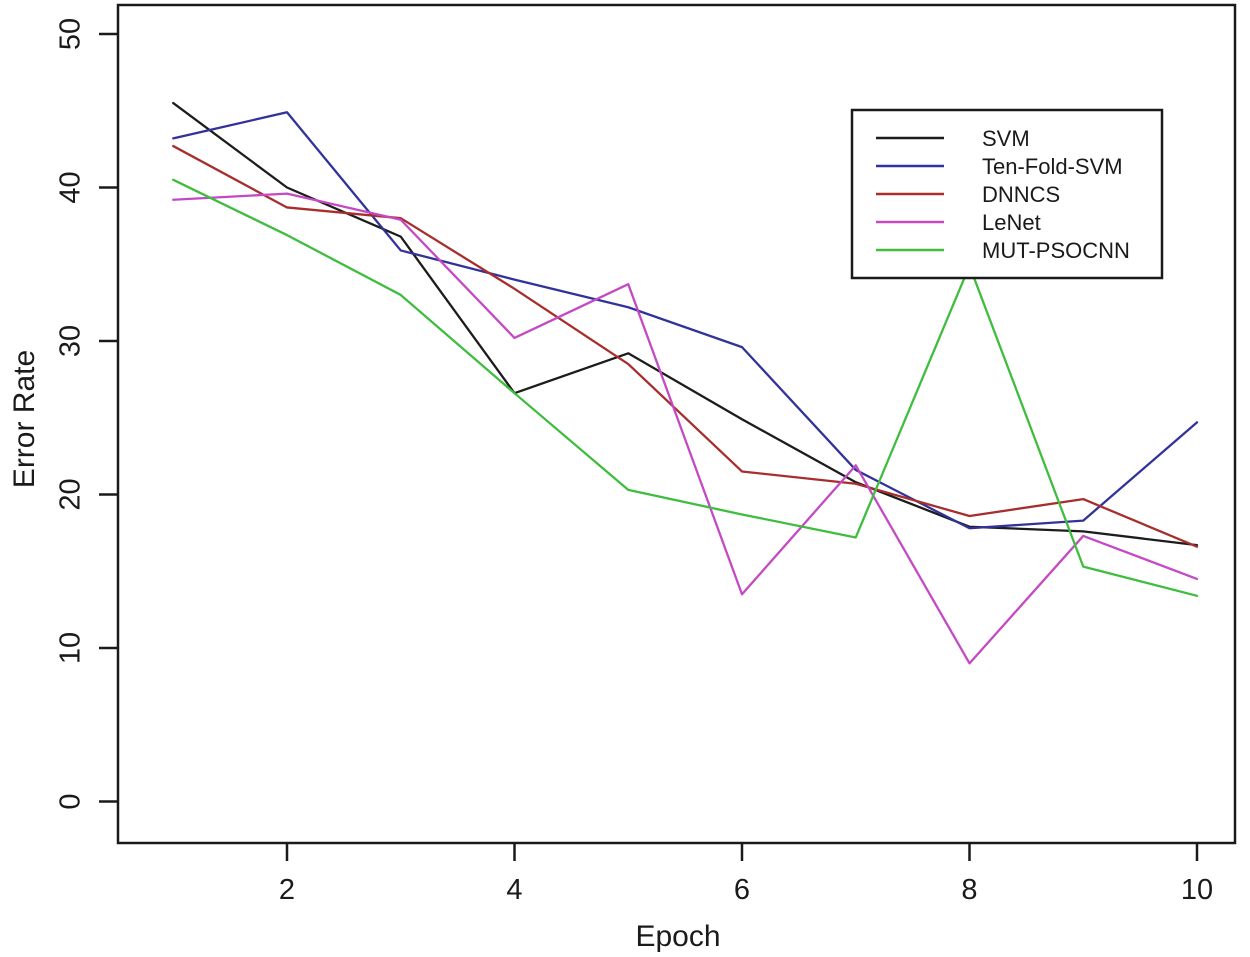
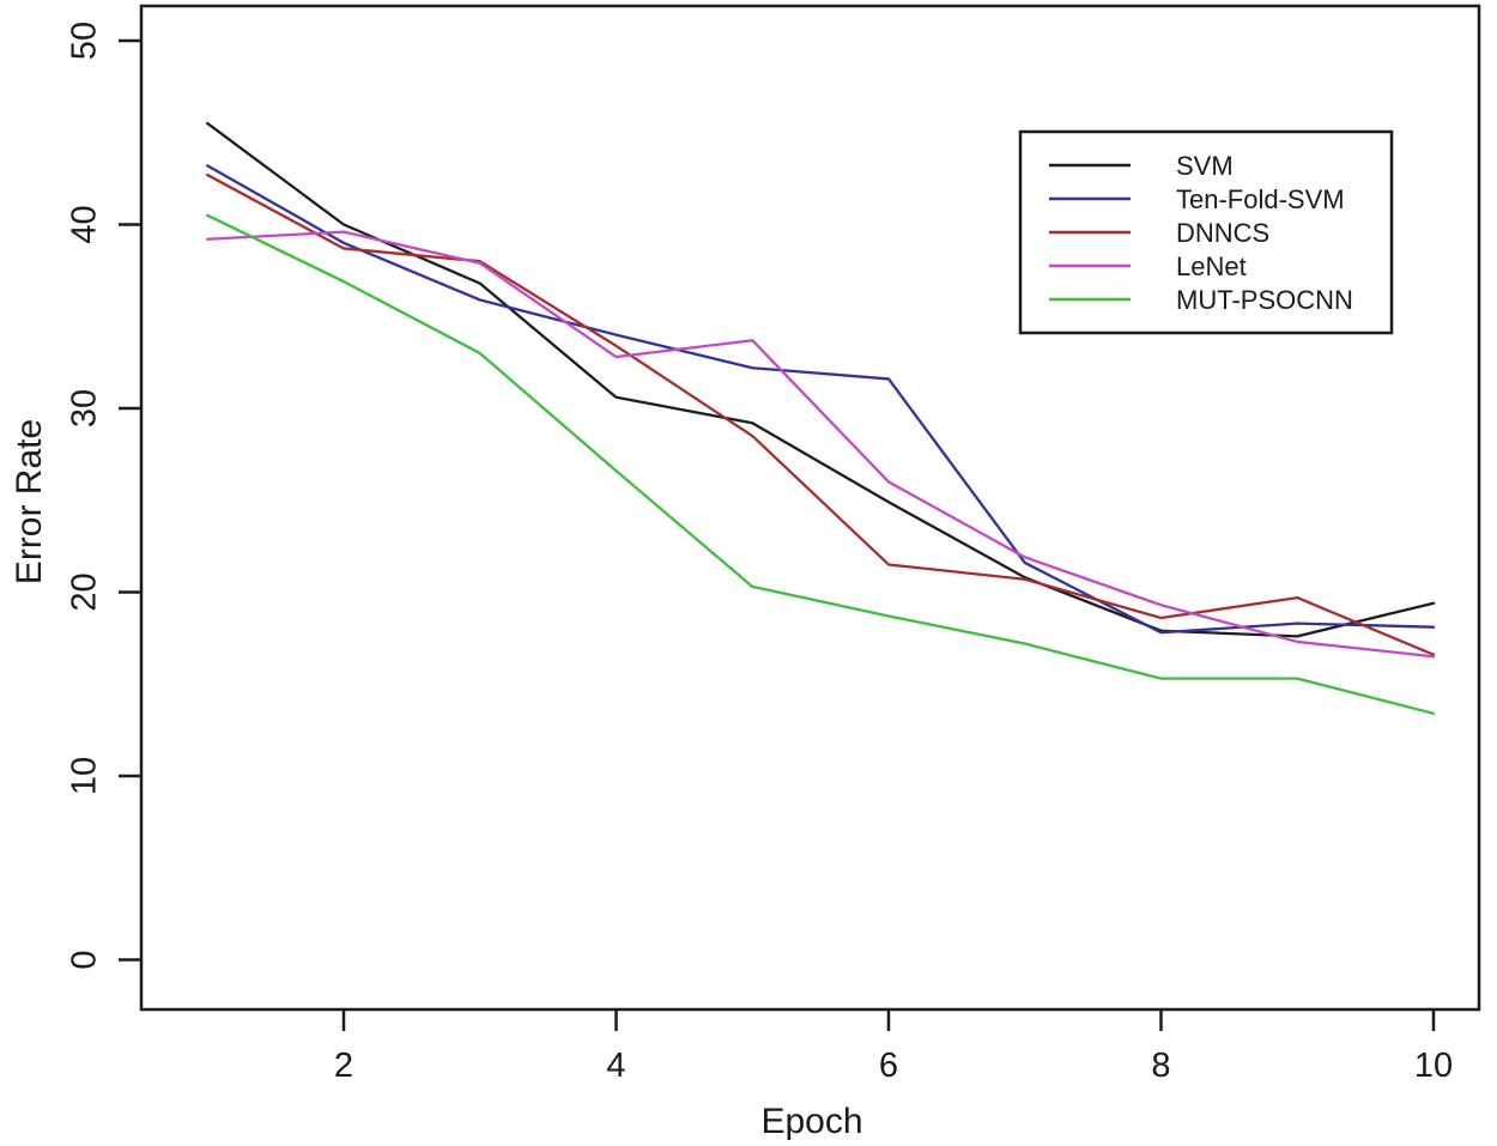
Ten-Fold-SVM/2: 44.9 -> 39.0
SVM/4: 26.6 -> 30.6
LeNet/4: 30.2 -> 32.8
Ten-Fold-SVM/6: 29.6 -> 31.6
LeNet/6: 13.5 -> 26.0
LeNet/8: 9.0 -> 19.3
MUT-PSOCNN/8: 34.9 -> 15.3
SVM/10: 16.7 -> 19.4
Ten-Fold-SVM/10: 24.7 -> 18.1
LeNet/10: 14.5 -> 16.5
